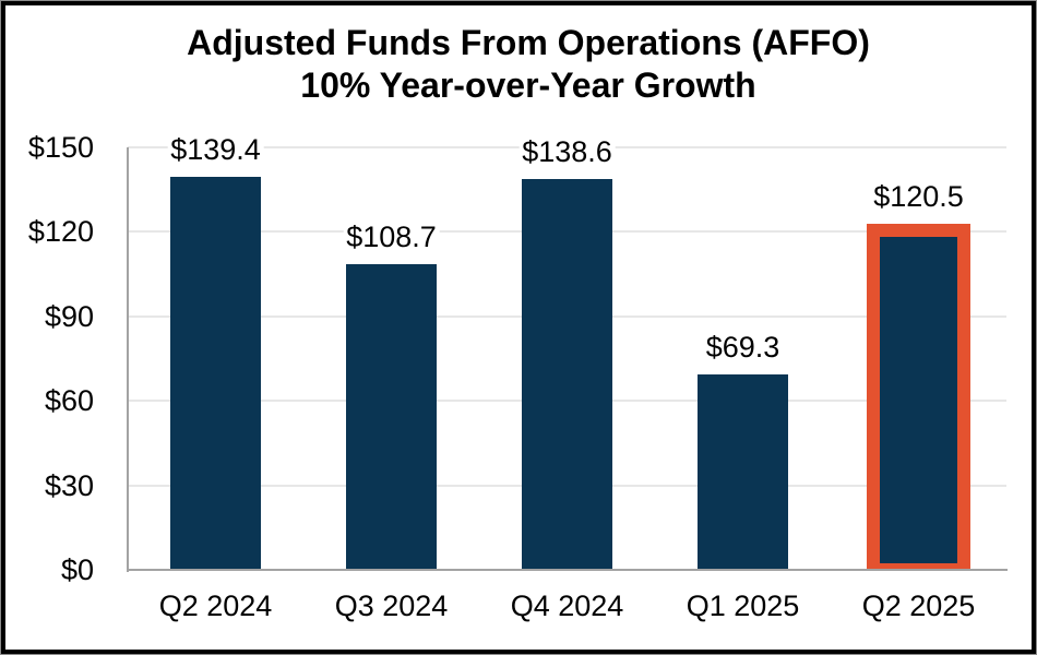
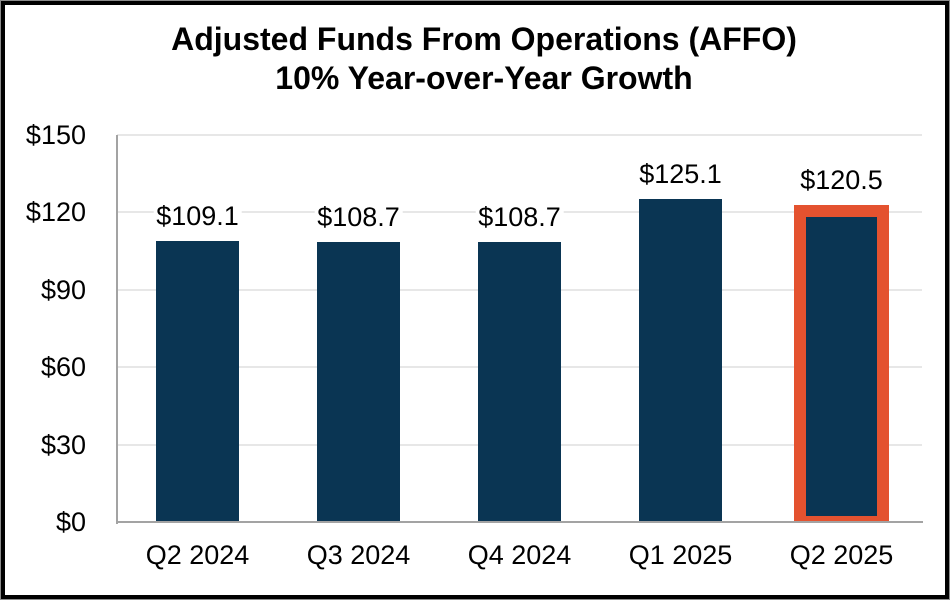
Q2 2024: $139.4 -> $109.1
Q4 2024: $138.6 -> $108.7
Q1 2025: $69.3 -> $125.1
